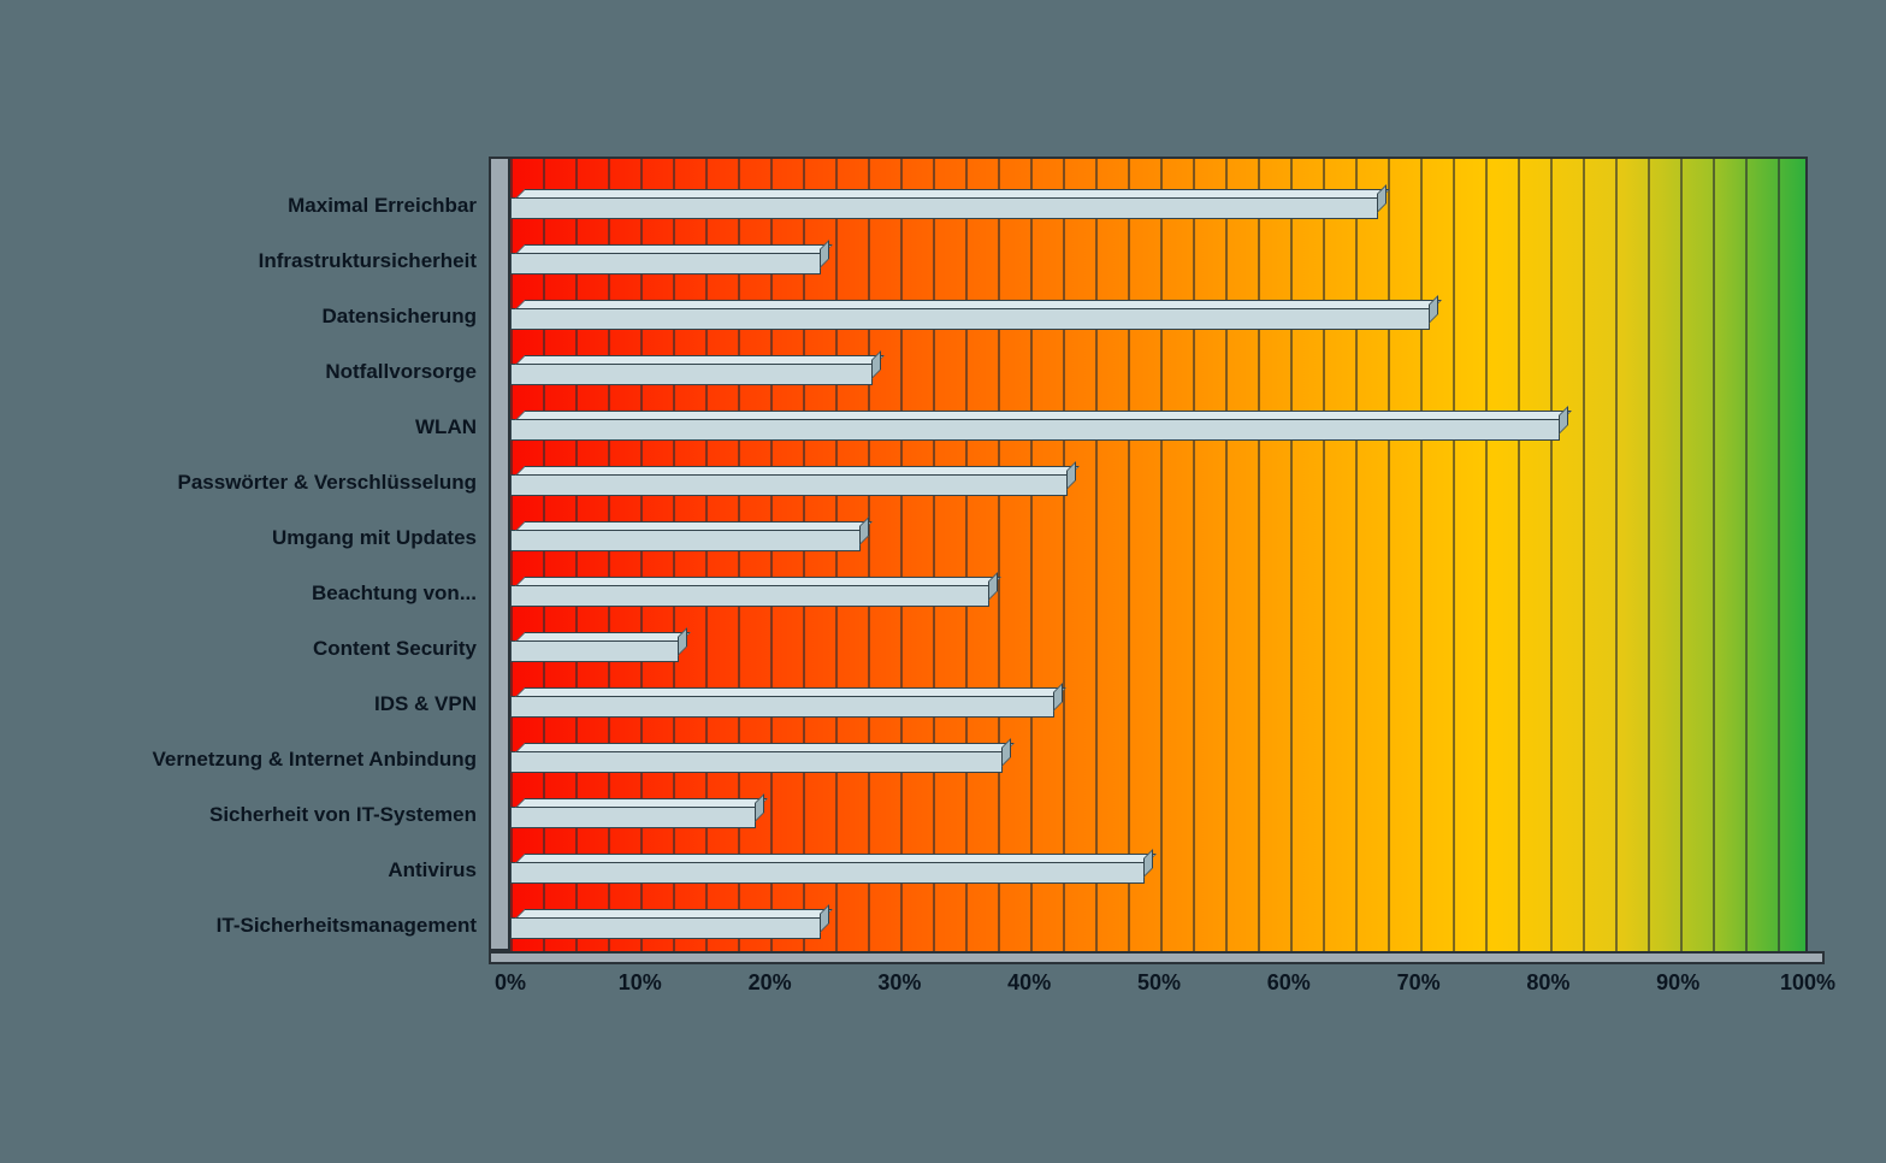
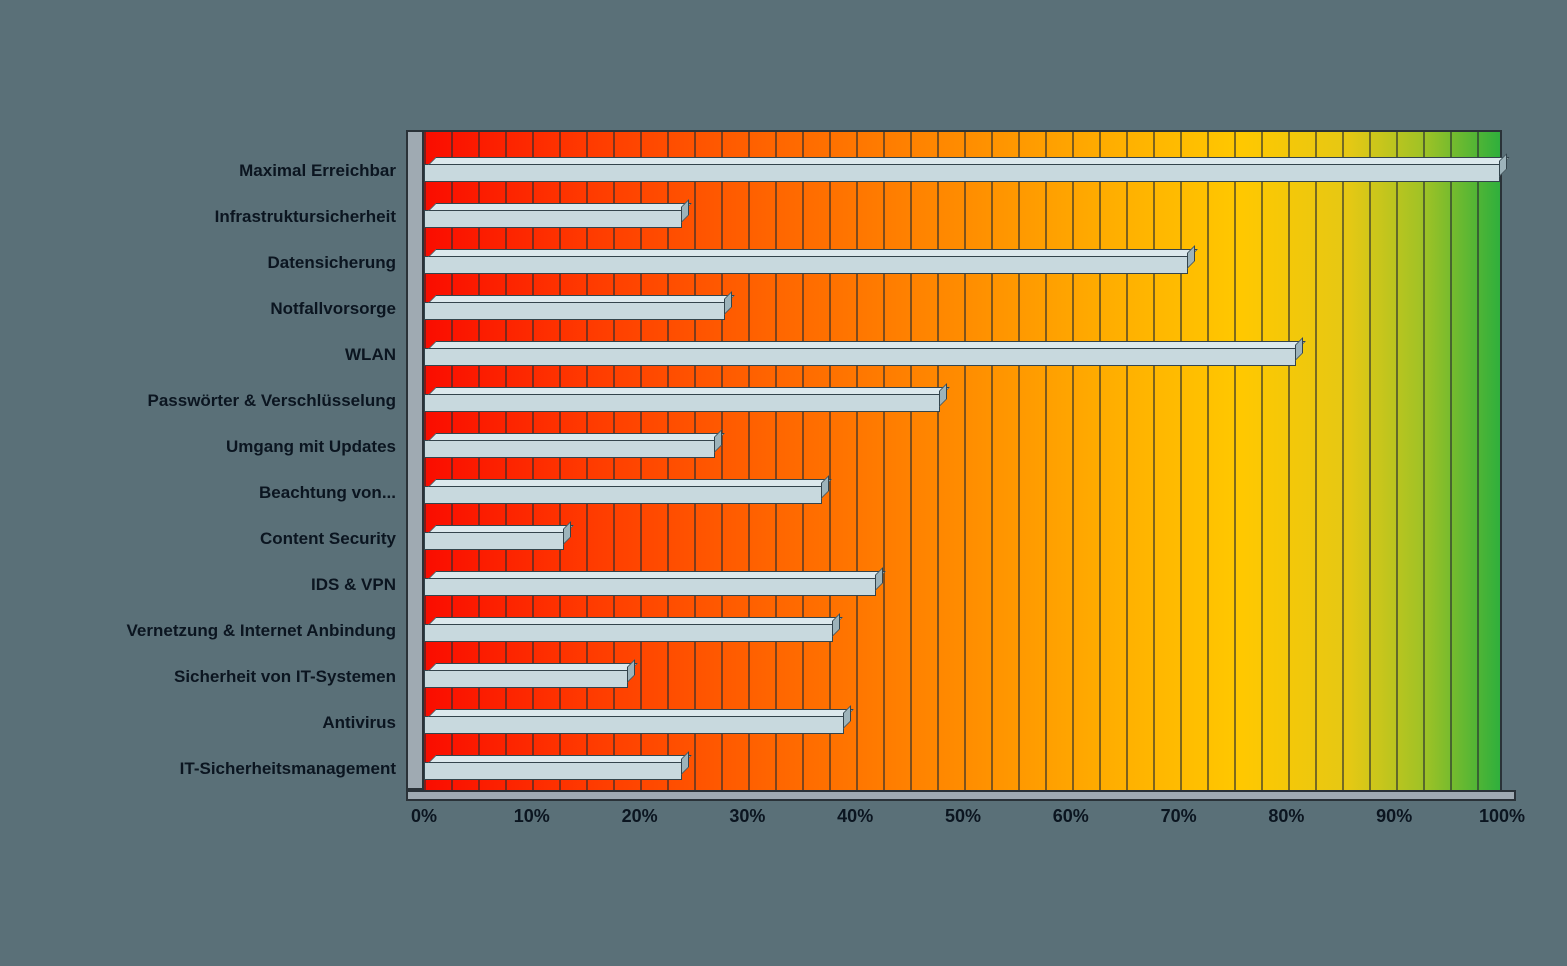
Maximal Erreichbar: 67% -> 100%
Passwörter & Verschlüsselung: 43% -> 48%
Antivirus: 49% -> 39%
